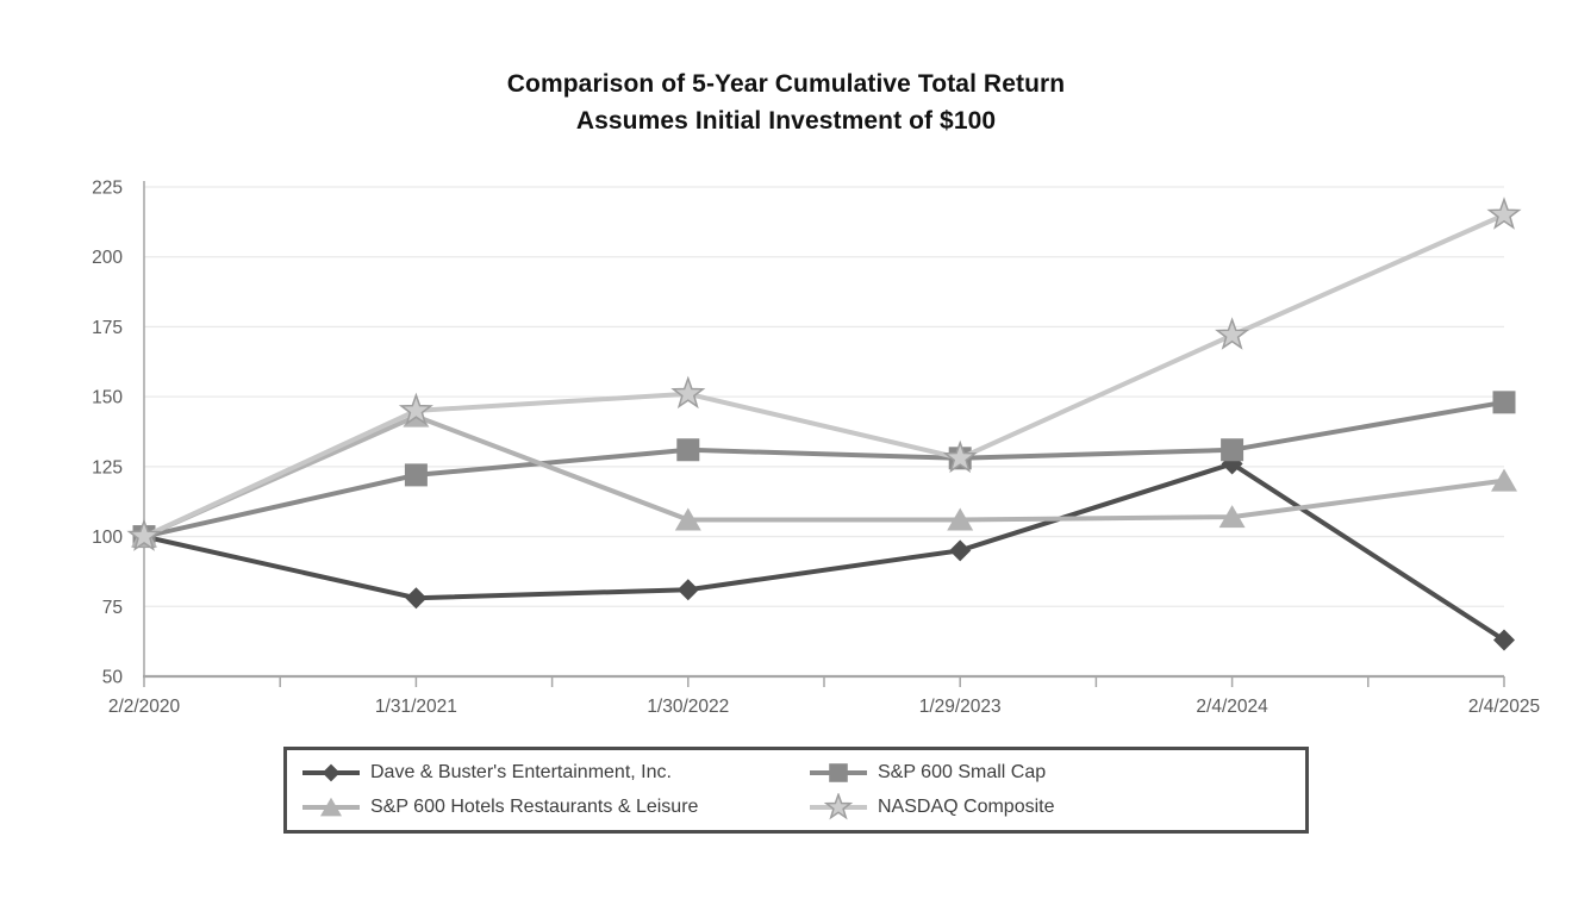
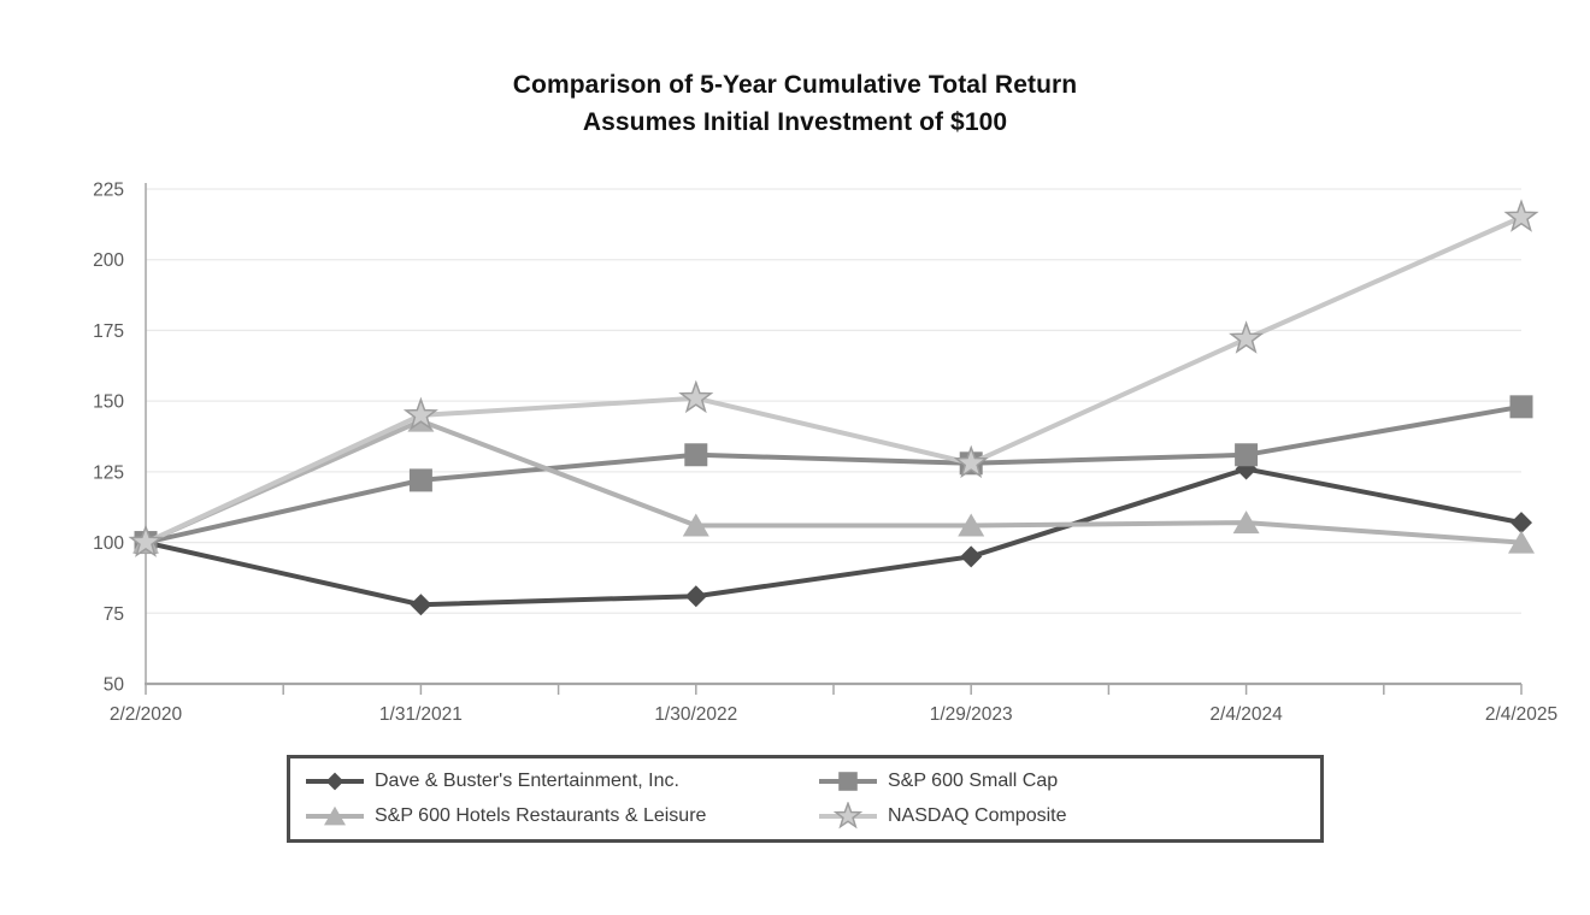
Dave & Buster's Entertainment, Inc./2/4/2025: 63 -> 107
S&P 600 Hotels Restaurants & Leisure/2/4/2025: 120 -> 100
